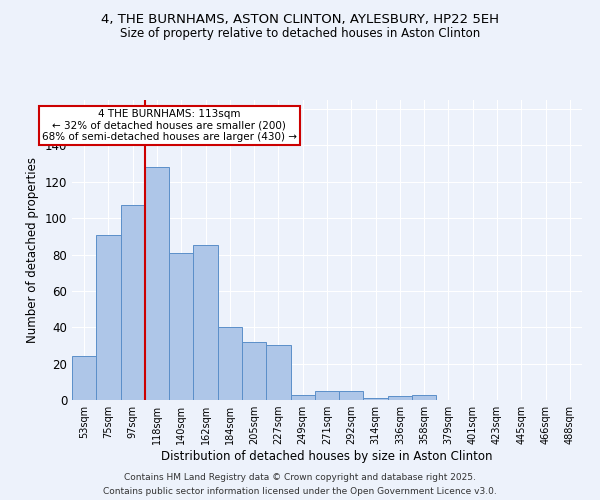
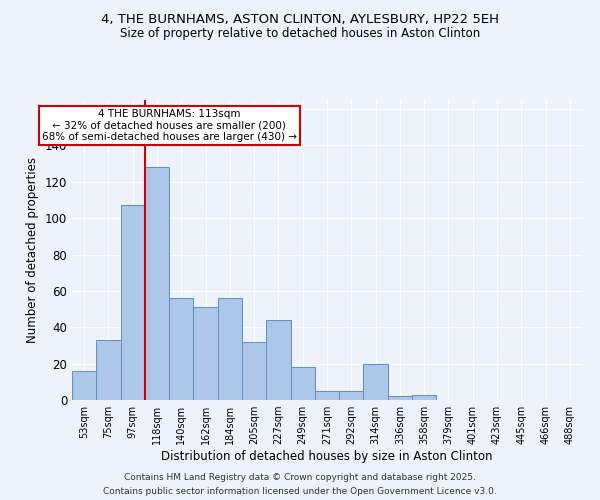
53sqm: 24 -> 16
75sqm: 91 -> 33
140sqm: 81 -> 56
162sqm: 85 -> 51
184sqm: 40 -> 56
227sqm: 30 -> 44
249sqm: 3 -> 18
314sqm: 1 -> 20
